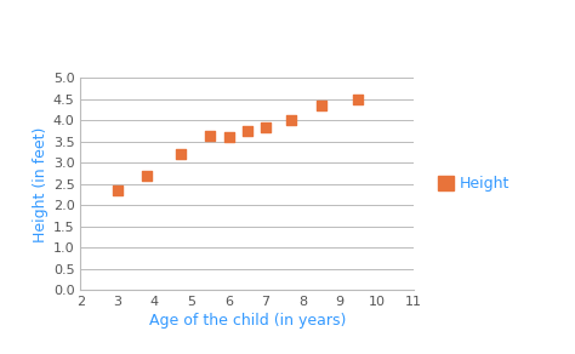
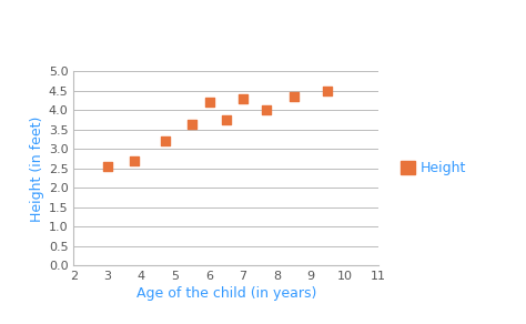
3: 2.35 -> 2.55
6: 3.60 -> 4.20
7: 3.85 -> 4.30
